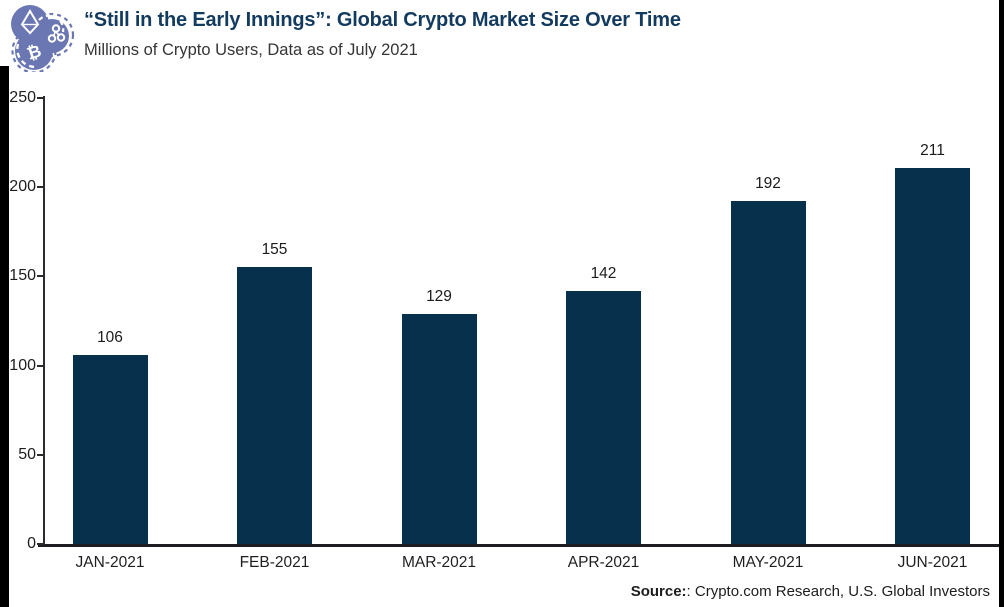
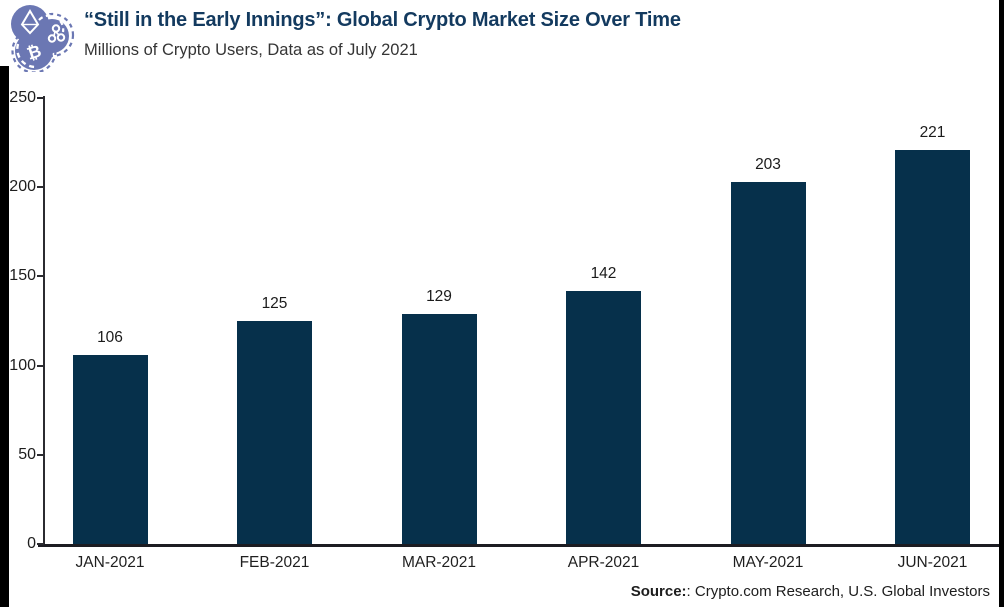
FEB-2021: 155 -> 125
MAY-2021: 192 -> 203
JUN-2021: 211 -> 221
